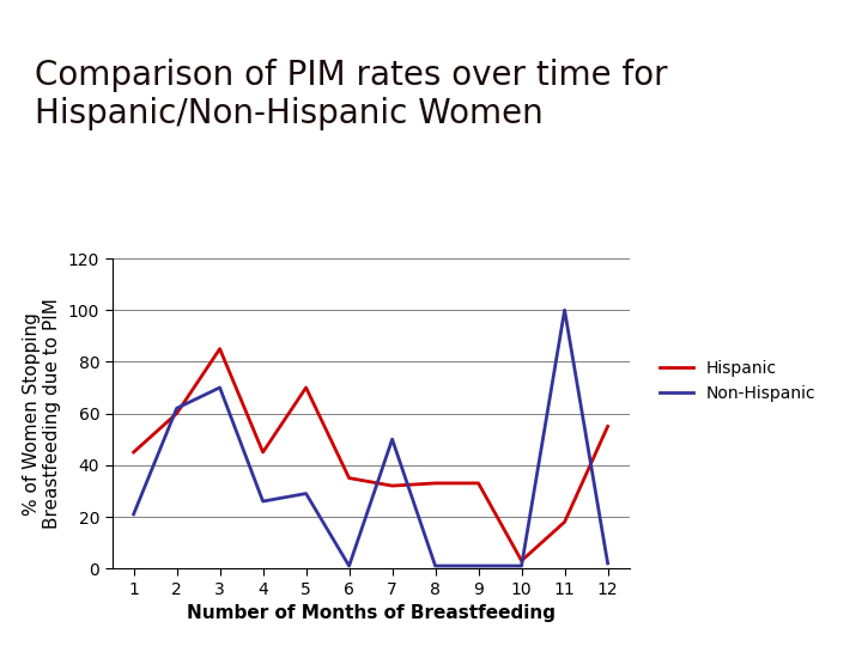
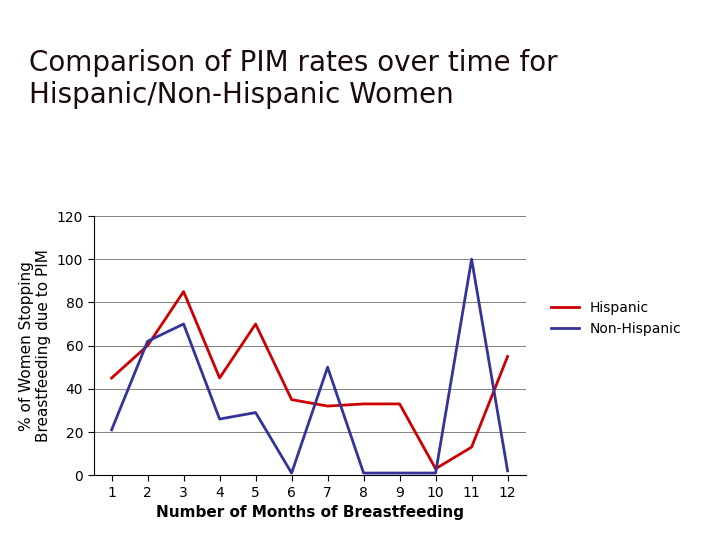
Hispanic/11: 18 -> 13
